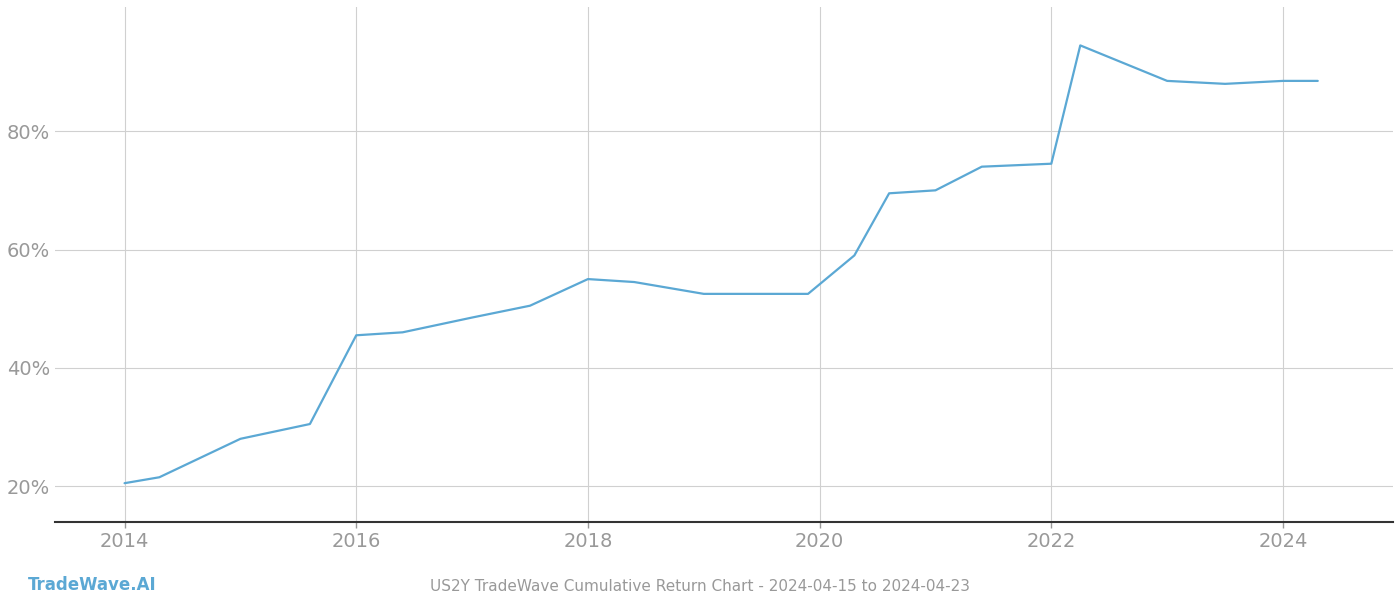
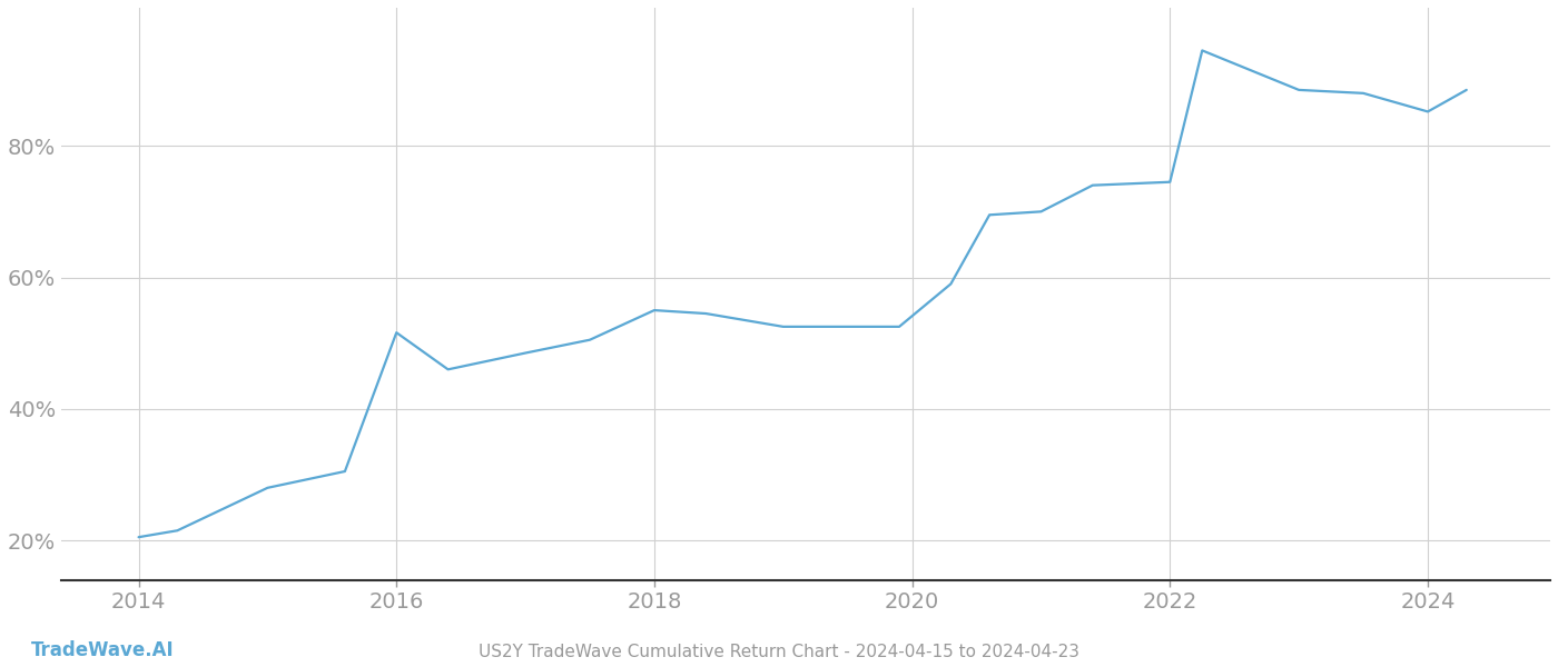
2016: 45.5% -> 51.6%
2024: 88.5% -> 85.2%
